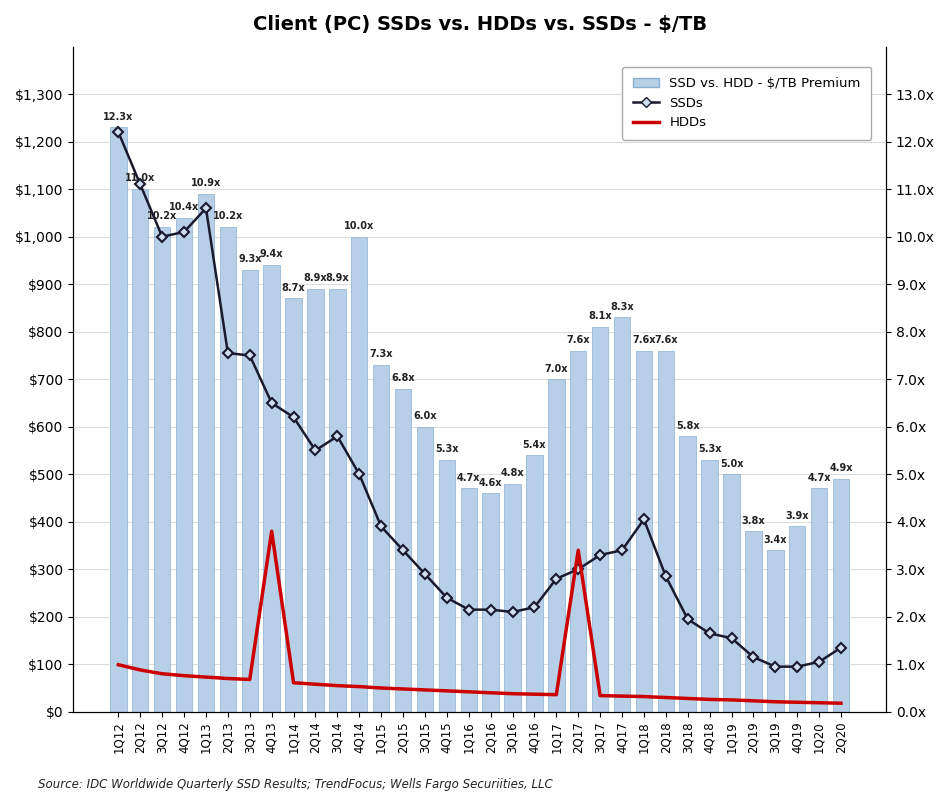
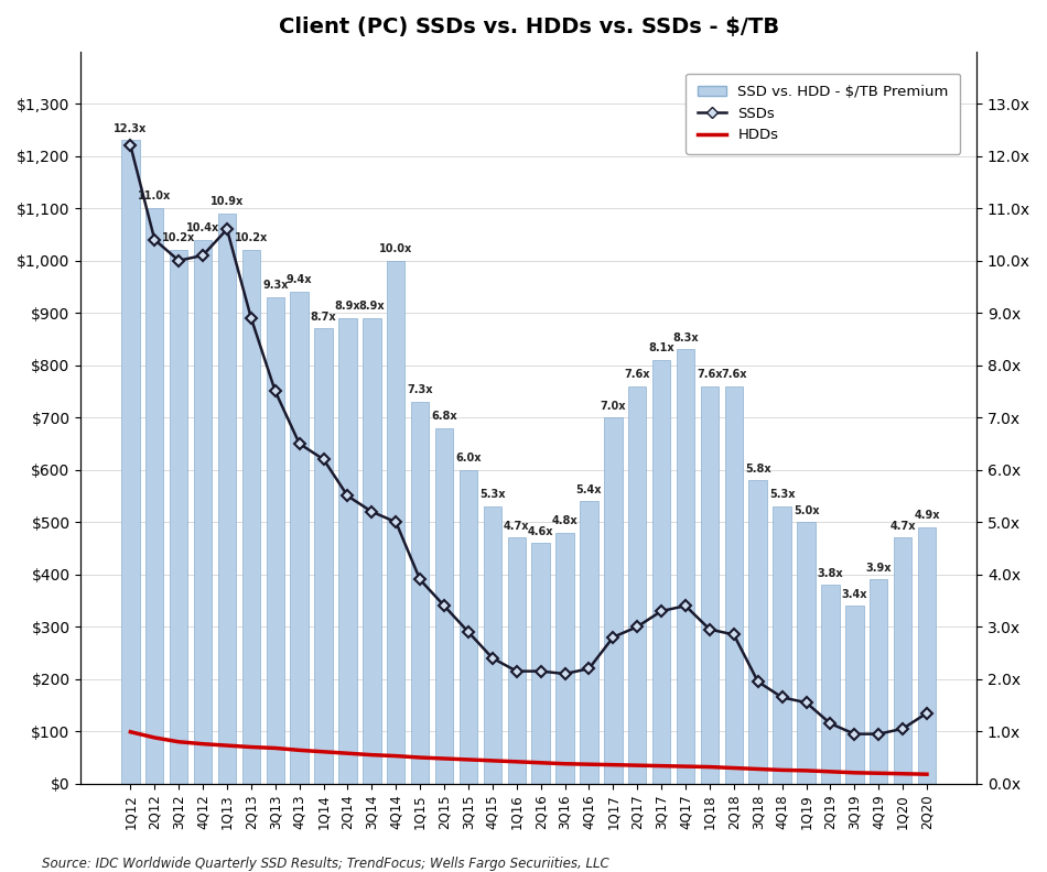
SSDs/2Q12: $1,110 -> $1,040
SSDs/2Q13: $755 -> $890
HDDs/4Q13: $380 -> $64
SSDs/3Q14: $580 -> $520
HDDs/2Q17: $340 -> $35
SSDs/1Q18: $405 -> $295
